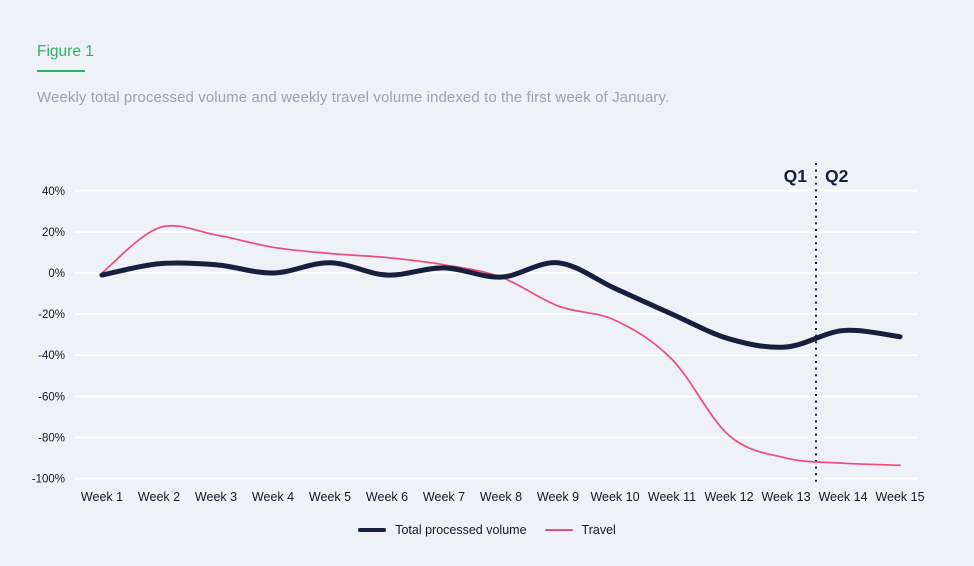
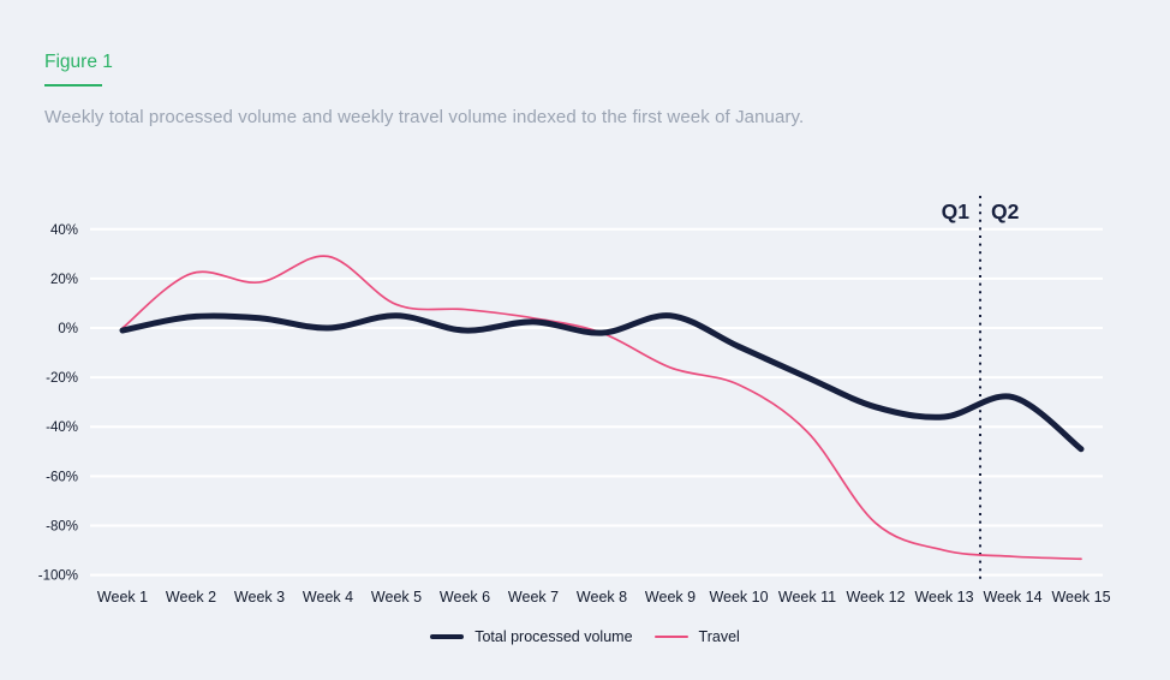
Travel/Week 4: 12% -> 29%
Total processed volume/Week 15: -31% -> -49%
